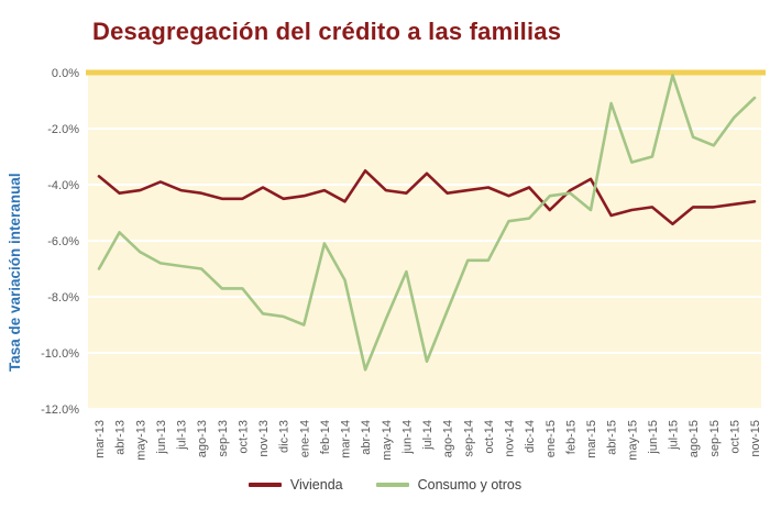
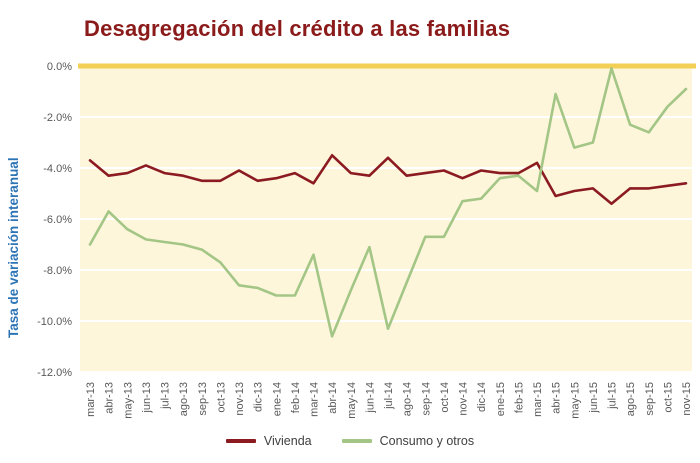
Consumo y otros/sep-13: -7.7% -> -7.2%
Consumo y otros/feb-14: -6.1% -> -9.0%
Vivienda/ene-15: -4.9% -> -4.2%
